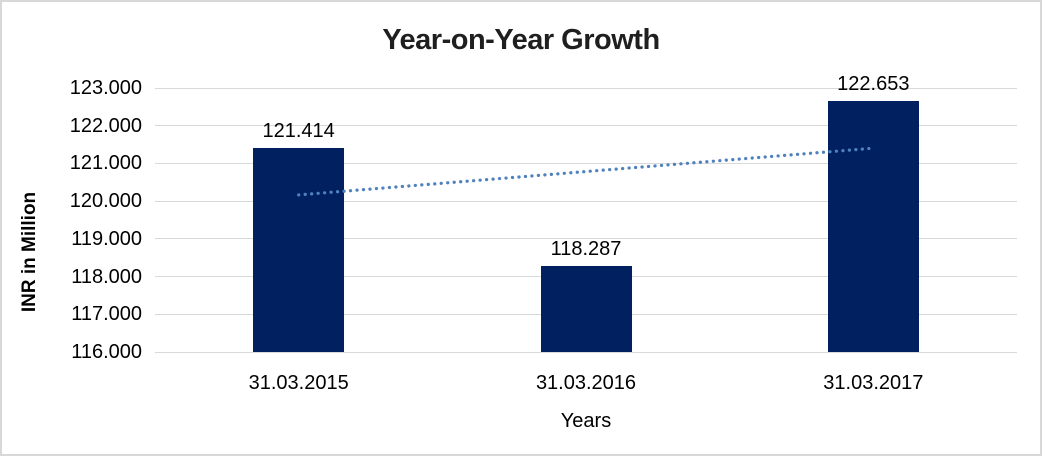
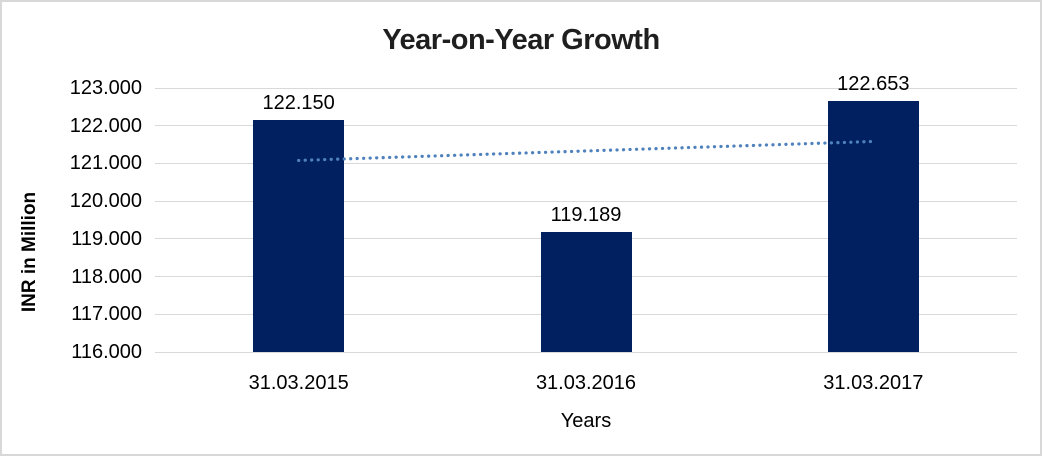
31.03.2015: 121.414 -> 122.150
31.03.2016: 118.287 -> 119.189
